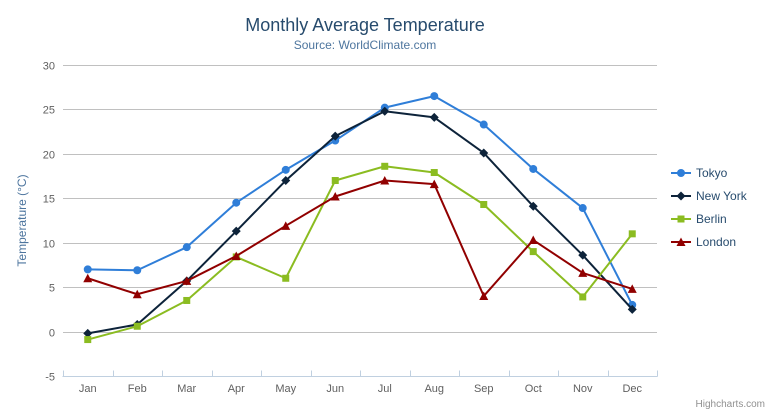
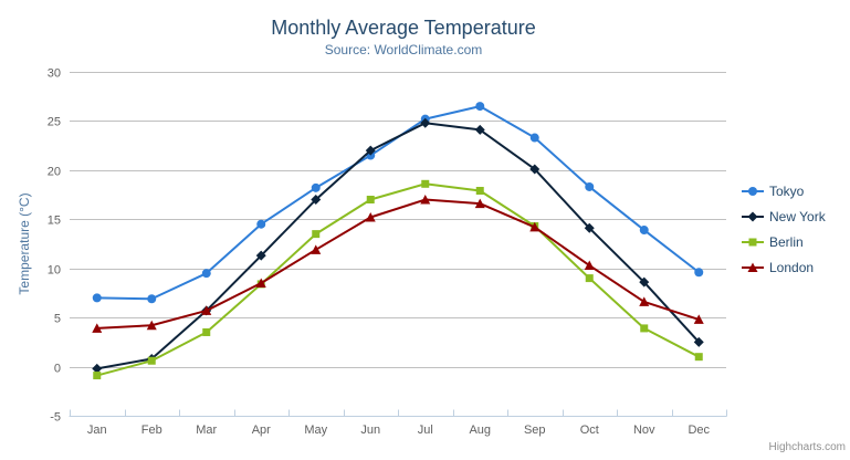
London/Jan: 6 -> 4
Berlin/May: 6 -> 14
London/Sep: 4 -> 14
Tokyo/Dec: 3 -> 10
Berlin/Dec: 11 -> 1
